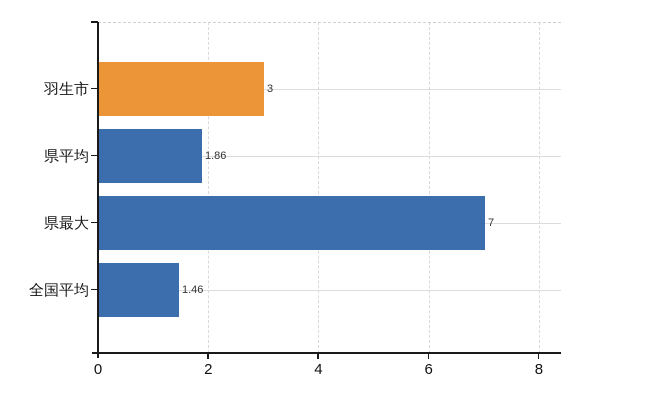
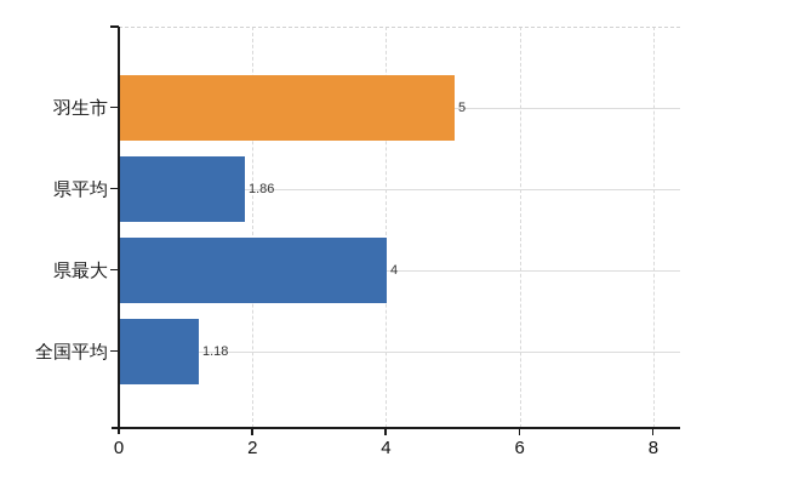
羽生市: 3 -> 5
県最大: 7 -> 4
全国平均: 1.46 -> 1.18
